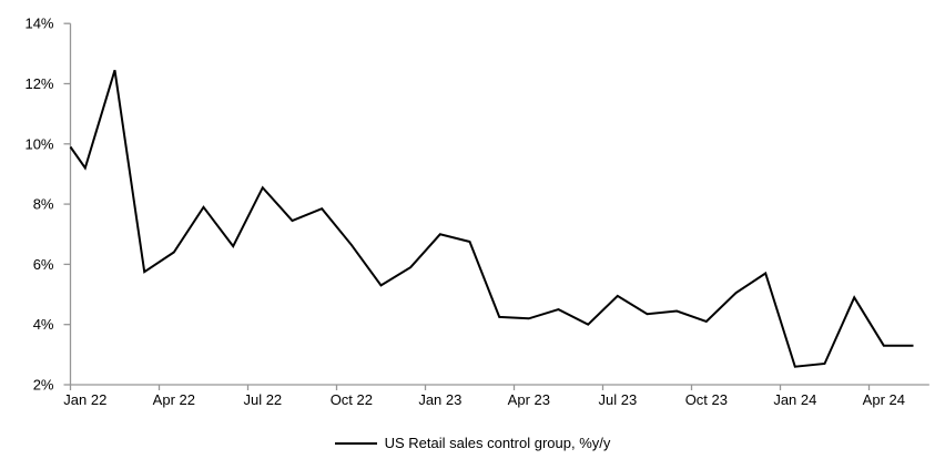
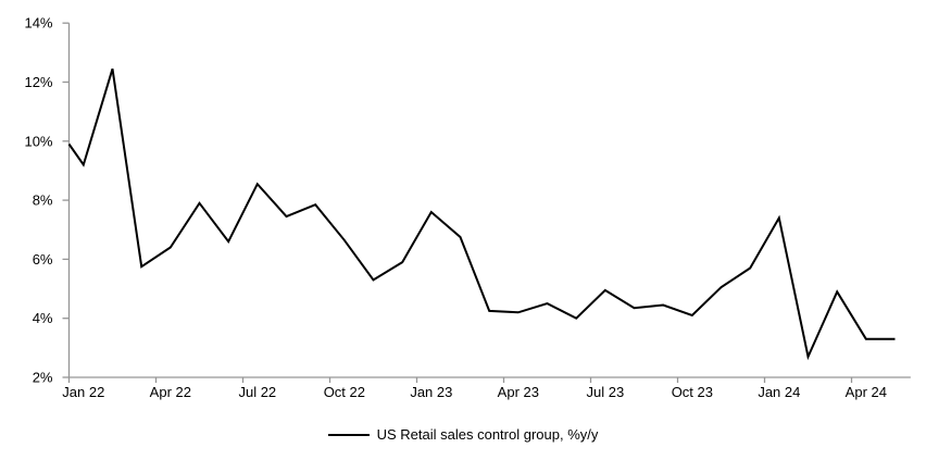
Jan 23: 7.0% -> 7.6%
Jan 24: 2.6% -> 7.4%
